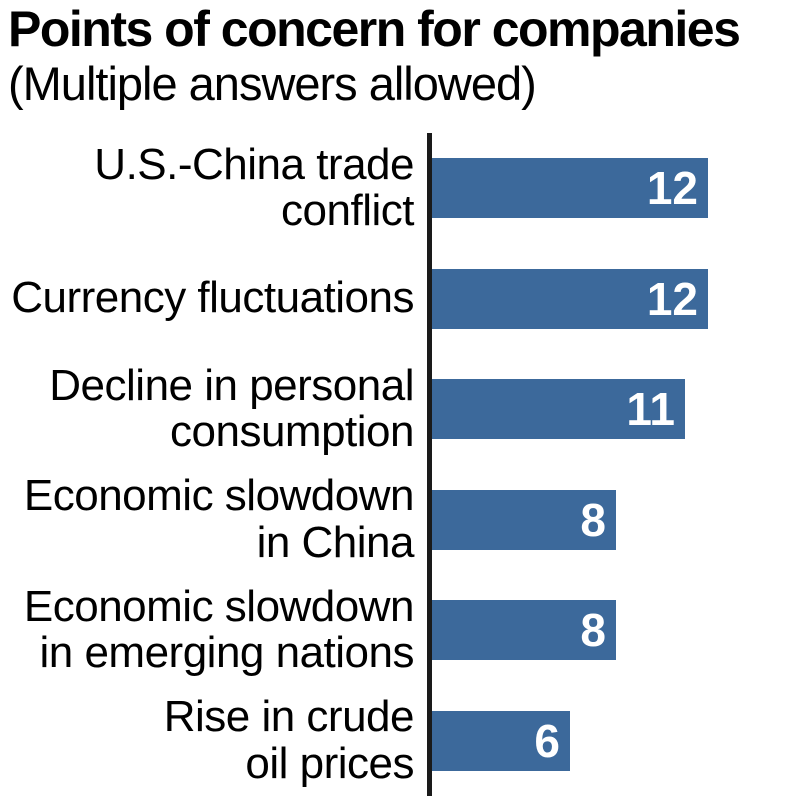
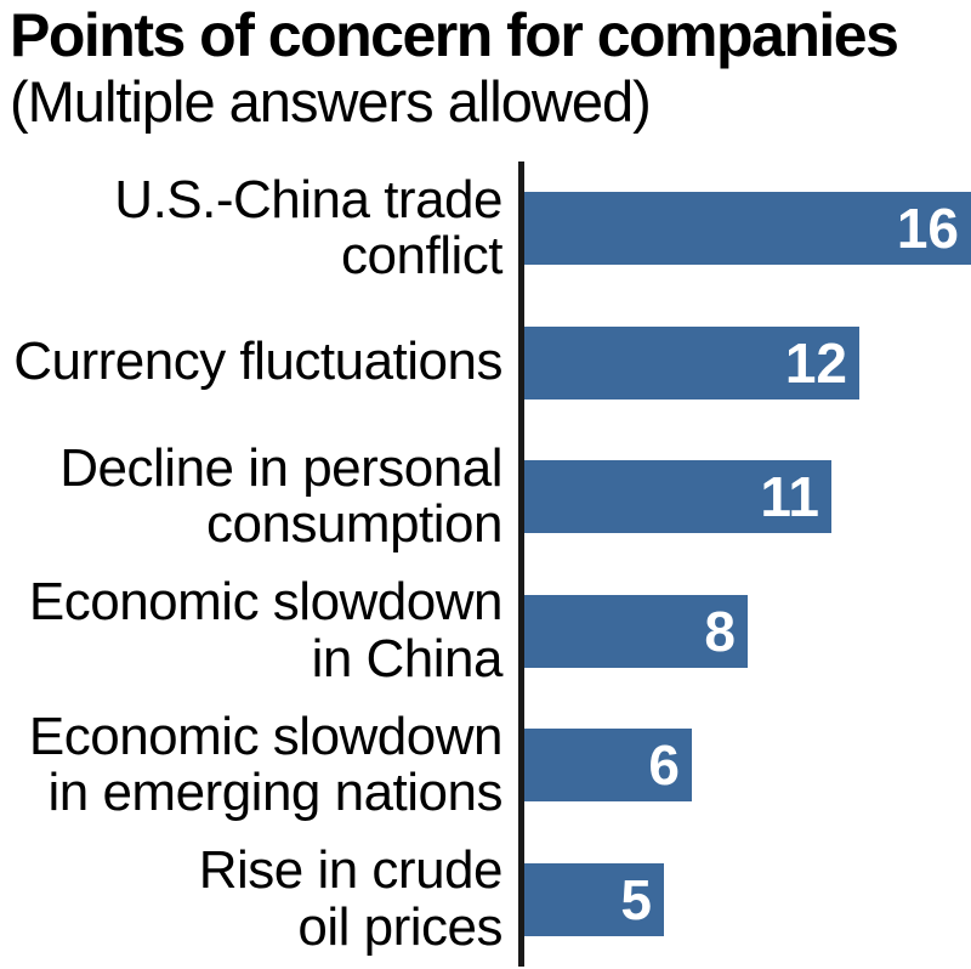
U.S.-China trade conflict: 12 -> 16
Economic slowdown in emerging nations: 8 -> 6
Rise in crude oil prices: 6 -> 5
